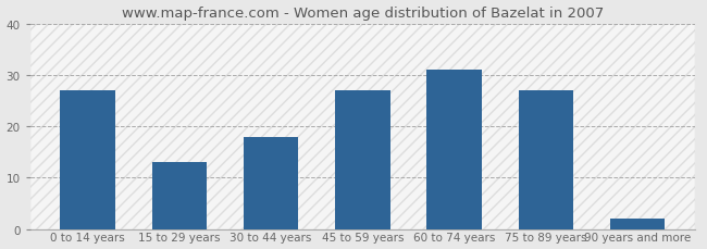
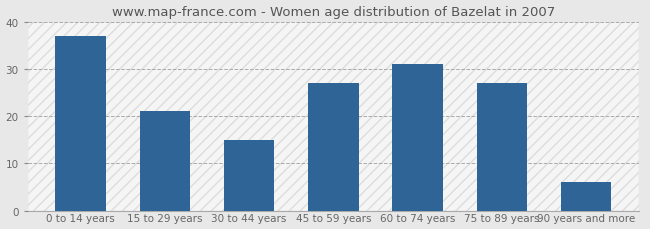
0 to 14 years: 27 -> 37
15 to 29 years: 13 -> 21
30 to 44 years: 18 -> 15
90 years and more: 2 -> 6
